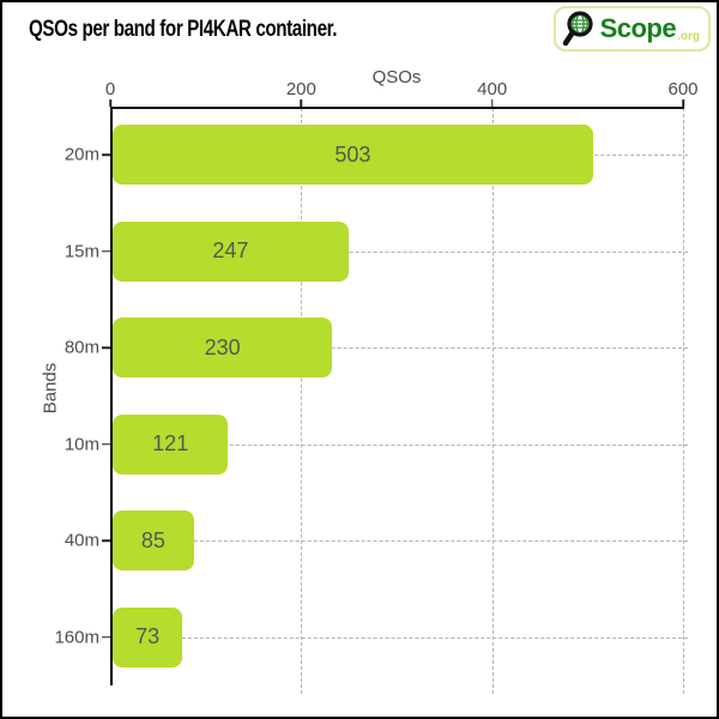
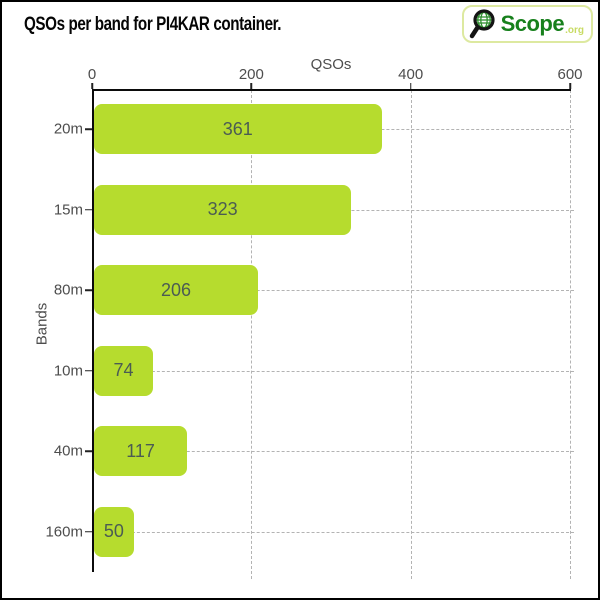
20m: 503 -> 361
15m: 247 -> 323
80m: 230 -> 206
10m: 121 -> 74
40m: 85 -> 117
160m: 73 -> 50
